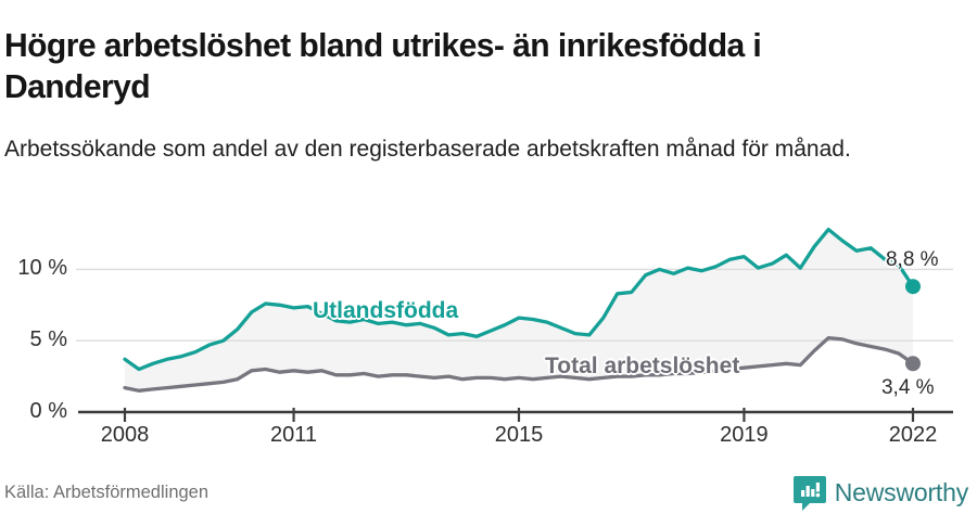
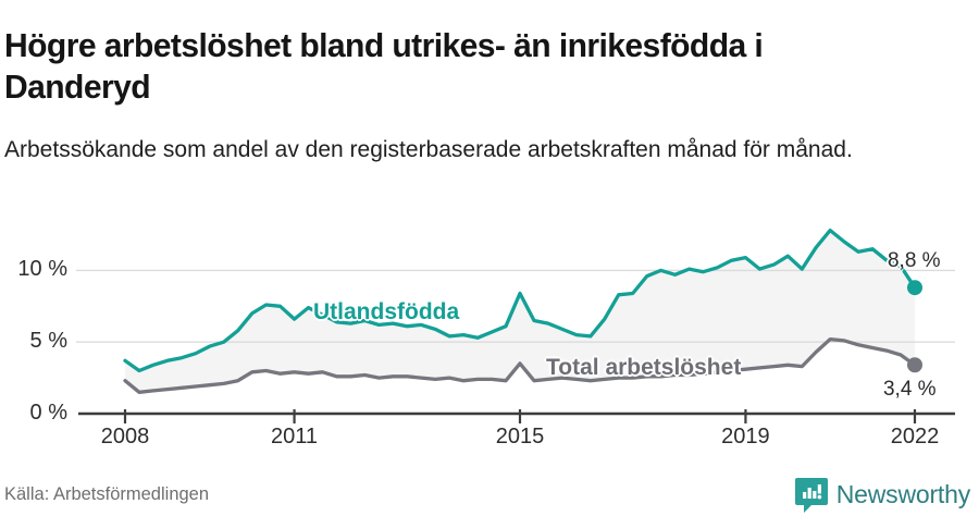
Total arbetslöshet/2008: 1.7% -> 2.3%
Utlandsfödda/2011: 7.3% -> 6.6%
Utlandsfödda/2015: 6.6% -> 8.4%
Total arbetslöshet/2015: 2.4% -> 3.5%
